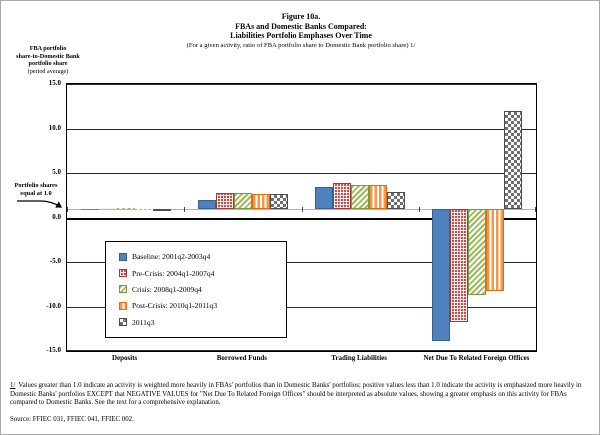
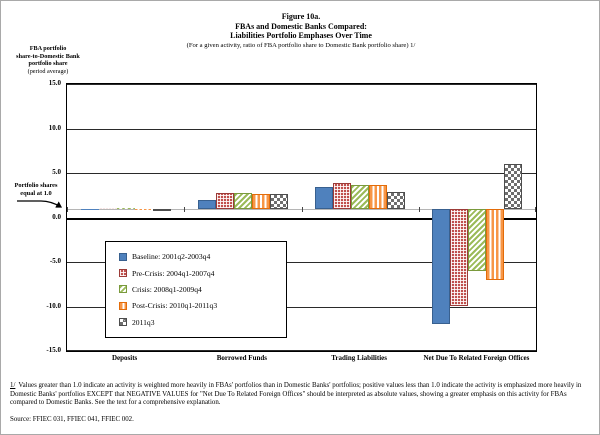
Baseline: 2001q2-2003q4/Net Due To Related Foreign Offices: -14 -> -12
Pre-Crisis: 2004q1-2007q4/Net Due To Related Foreign Offices: -12 -> -10
Crisis: 2008q1-2009q4/Net Due To Related Foreign Offices: -9 -> -6
Post-Crisis: 2010q1-2011q3/Net Due To Related Foreign Offices: -8 -> -7
2011q3/Net Due To Related Foreign Offices: 12 -> 6
